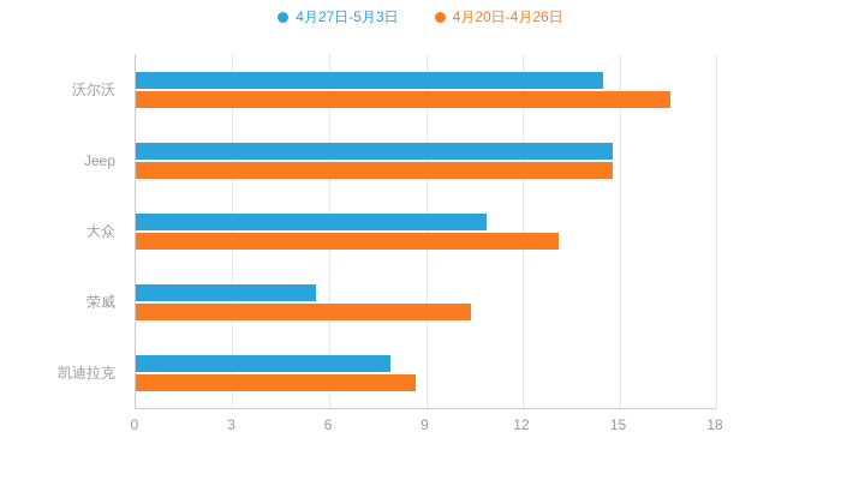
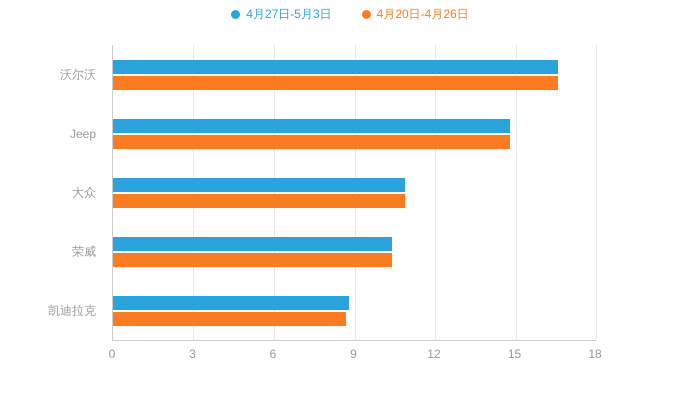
4月27日-5月3日/沃尔沃: 14.5 -> 16.6
4月20日-4月26日/大众: 13.1 -> 10.9
4月27日-5月3日/荣威: 5.6 -> 10.4
4月27日-5月3日/凯迪拉克: 7.9 -> 8.8
